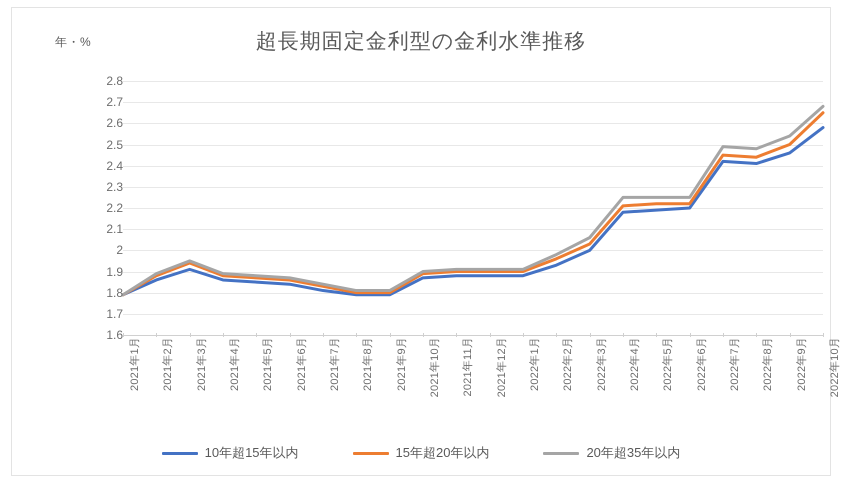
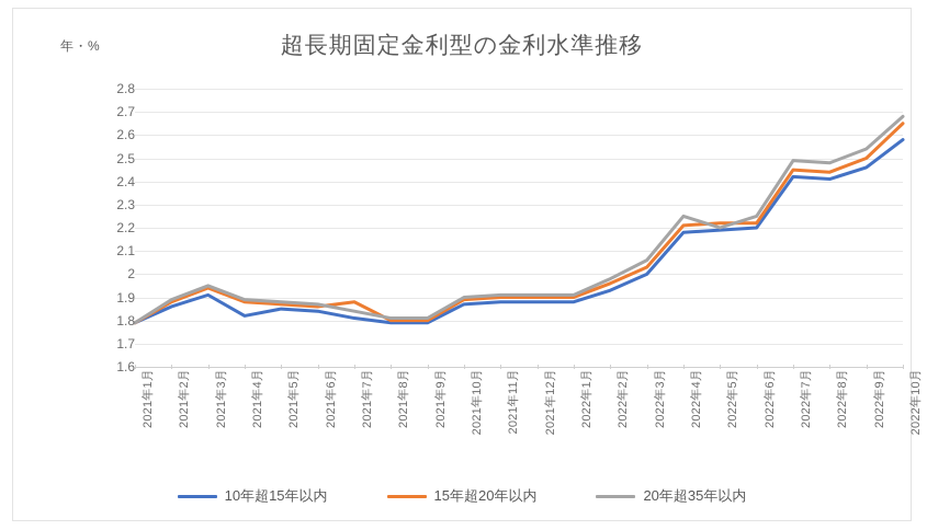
10年超15年以内/2021年4月: 1.86 -> 1.82
15年超20年以内/2021年7月: 1.83 -> 1.88
20年超35年以内/2022年5月: 2.25 -> 2.20
